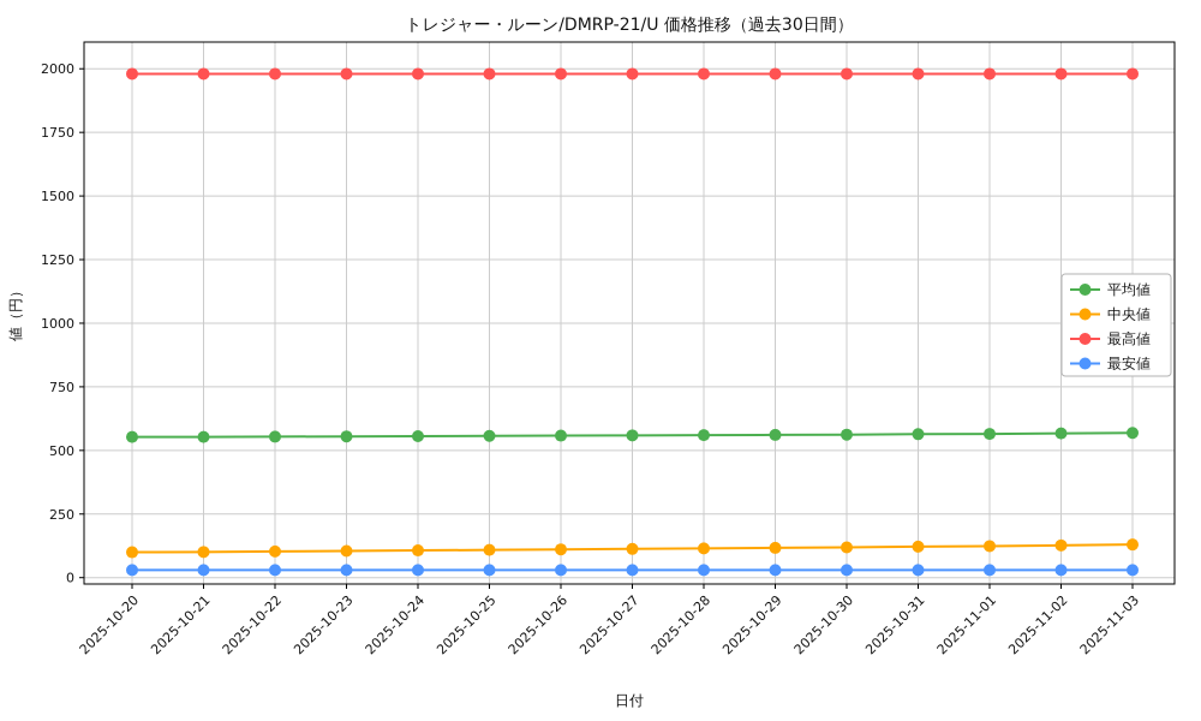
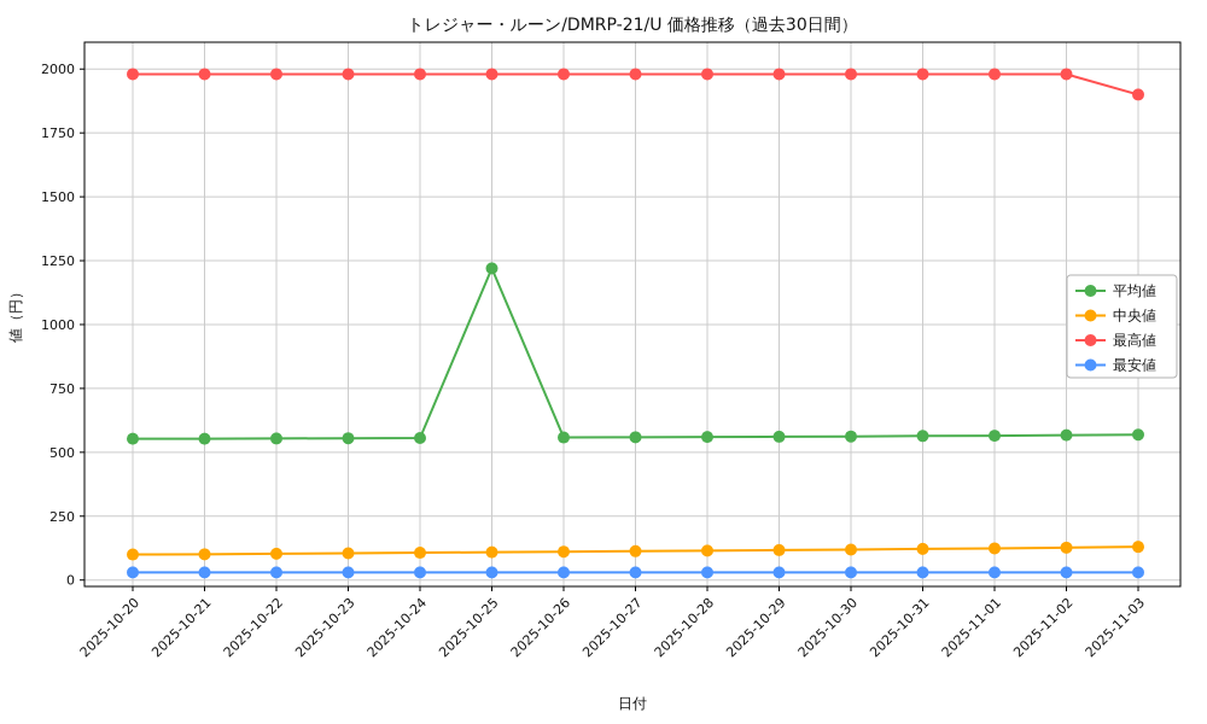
平均値/2025-10-25: 560 -> 1220
最高値/2025-11-03: 1980 -> 1900
